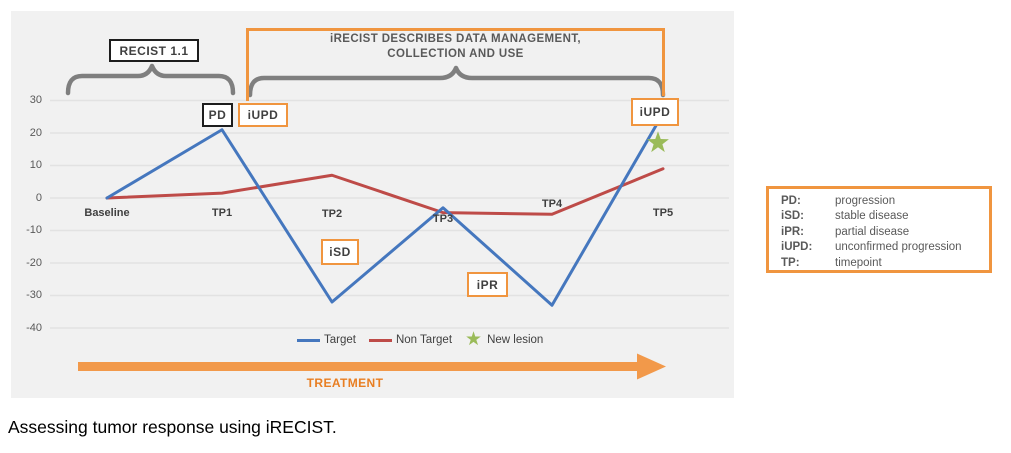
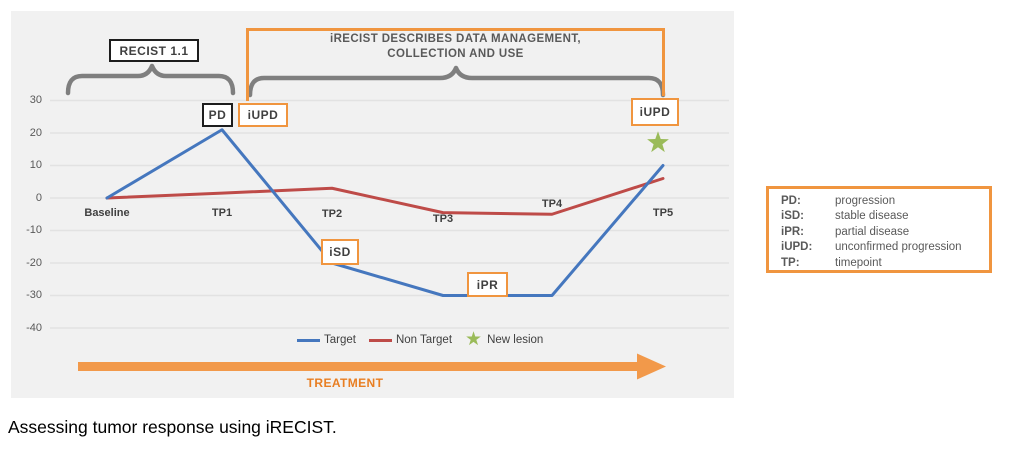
Target/TP2: -32 -> -20
Non Target/TP2: 7 -> 3
Target/TP3: -3 -> -30
Target/TP4: -33 -> -30
Target/TP5: 26 -> 10
Non Target/TP5: 9 -> 6
